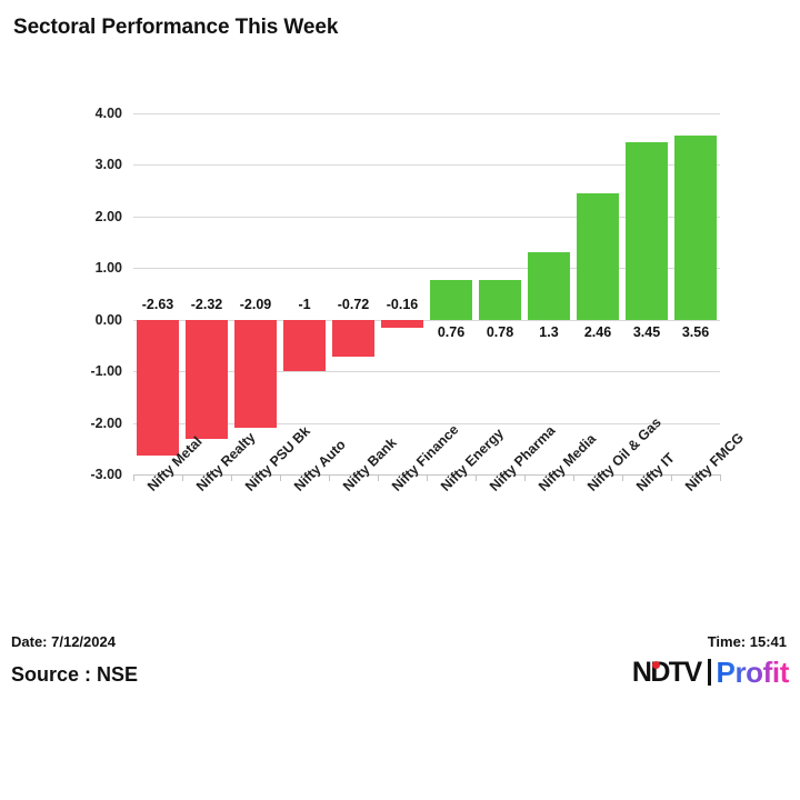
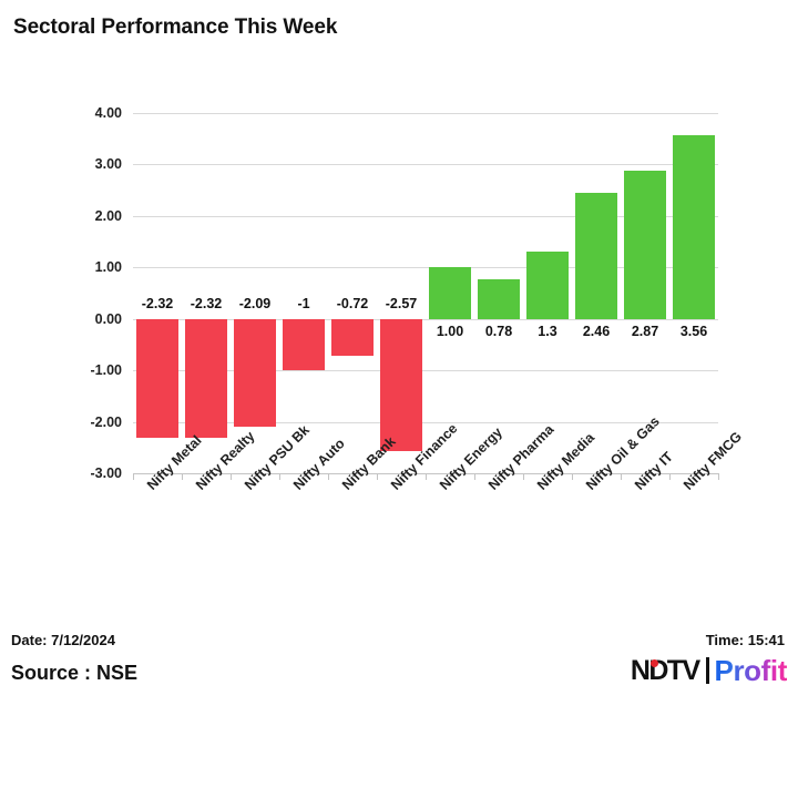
Nifty Metal: -2.63 -> -2.32
Nifty Finance: -0.16 -> -2.57
Nifty Energy: 0.76 -> 1.00
Nifty IT: 3.45 -> 2.87
